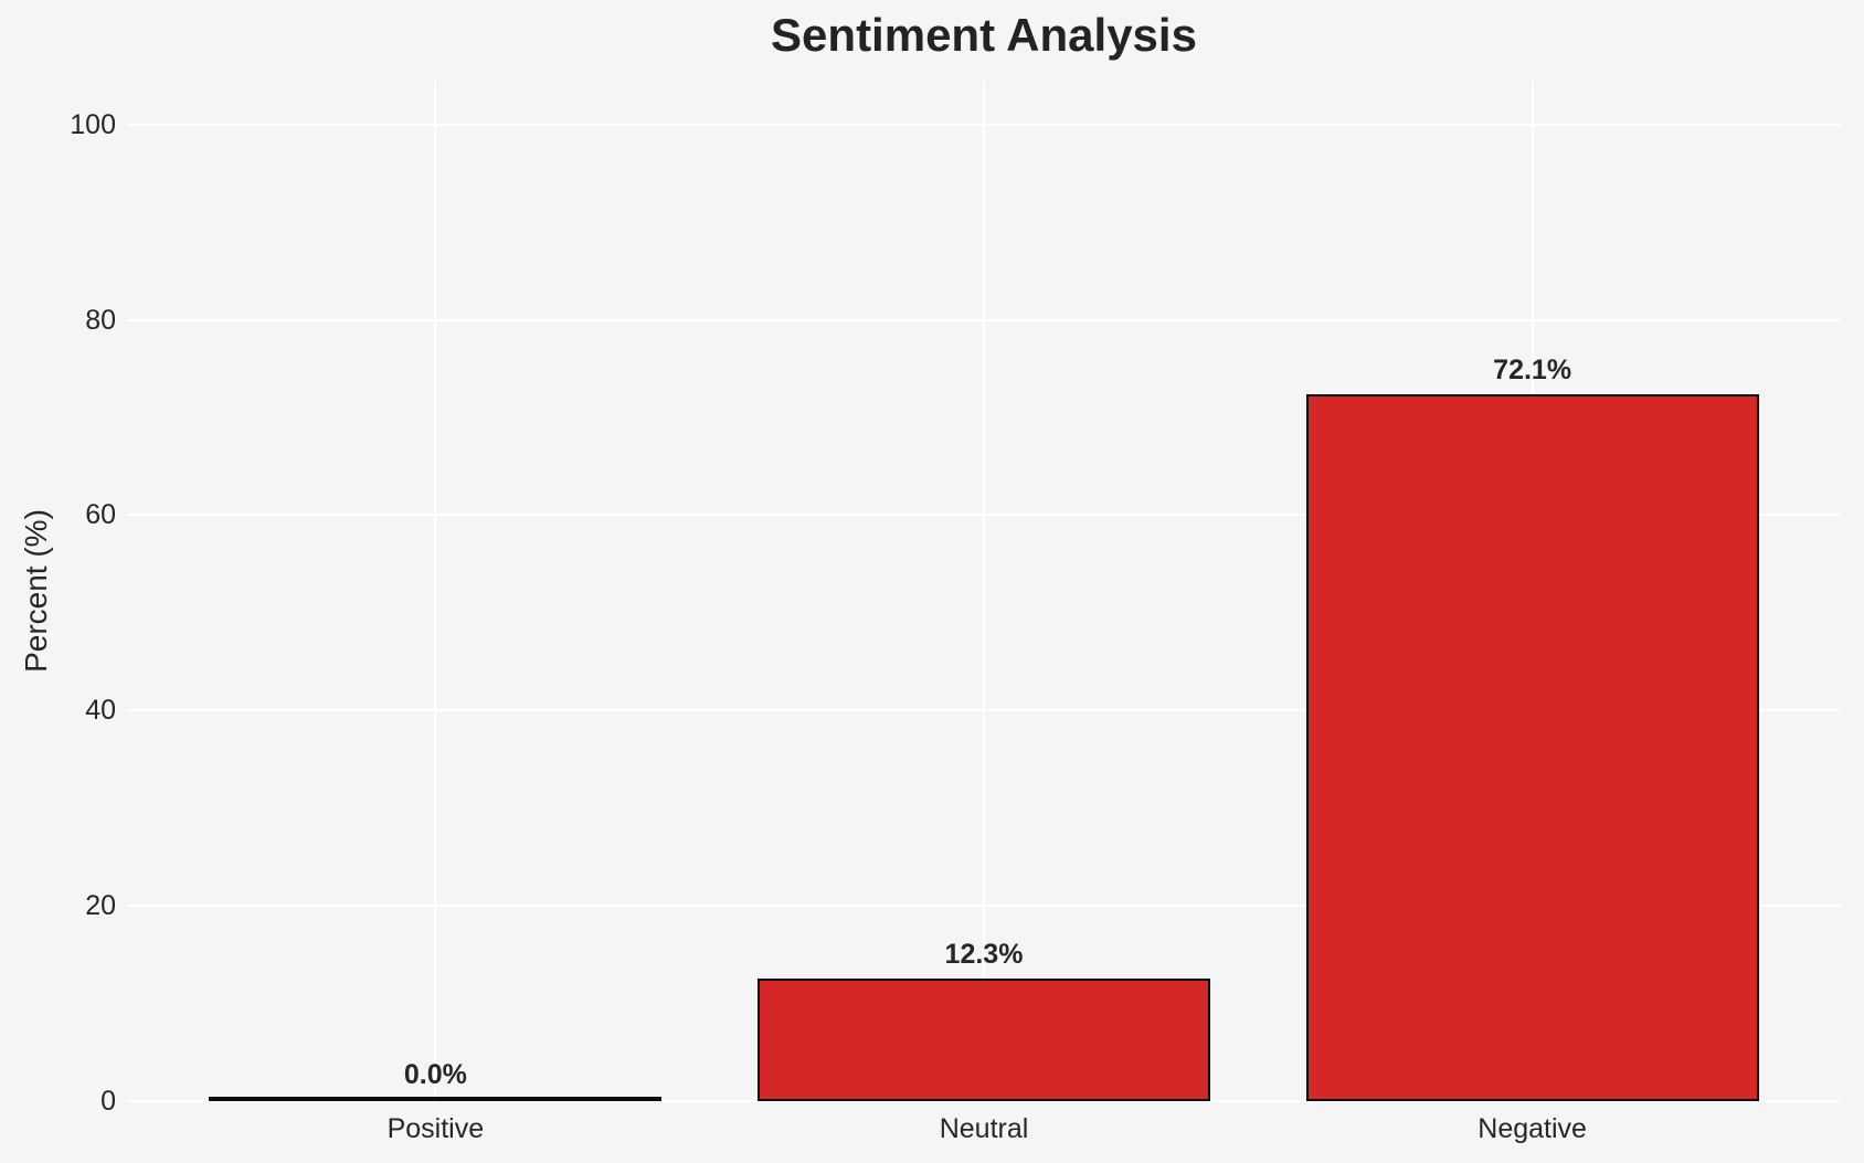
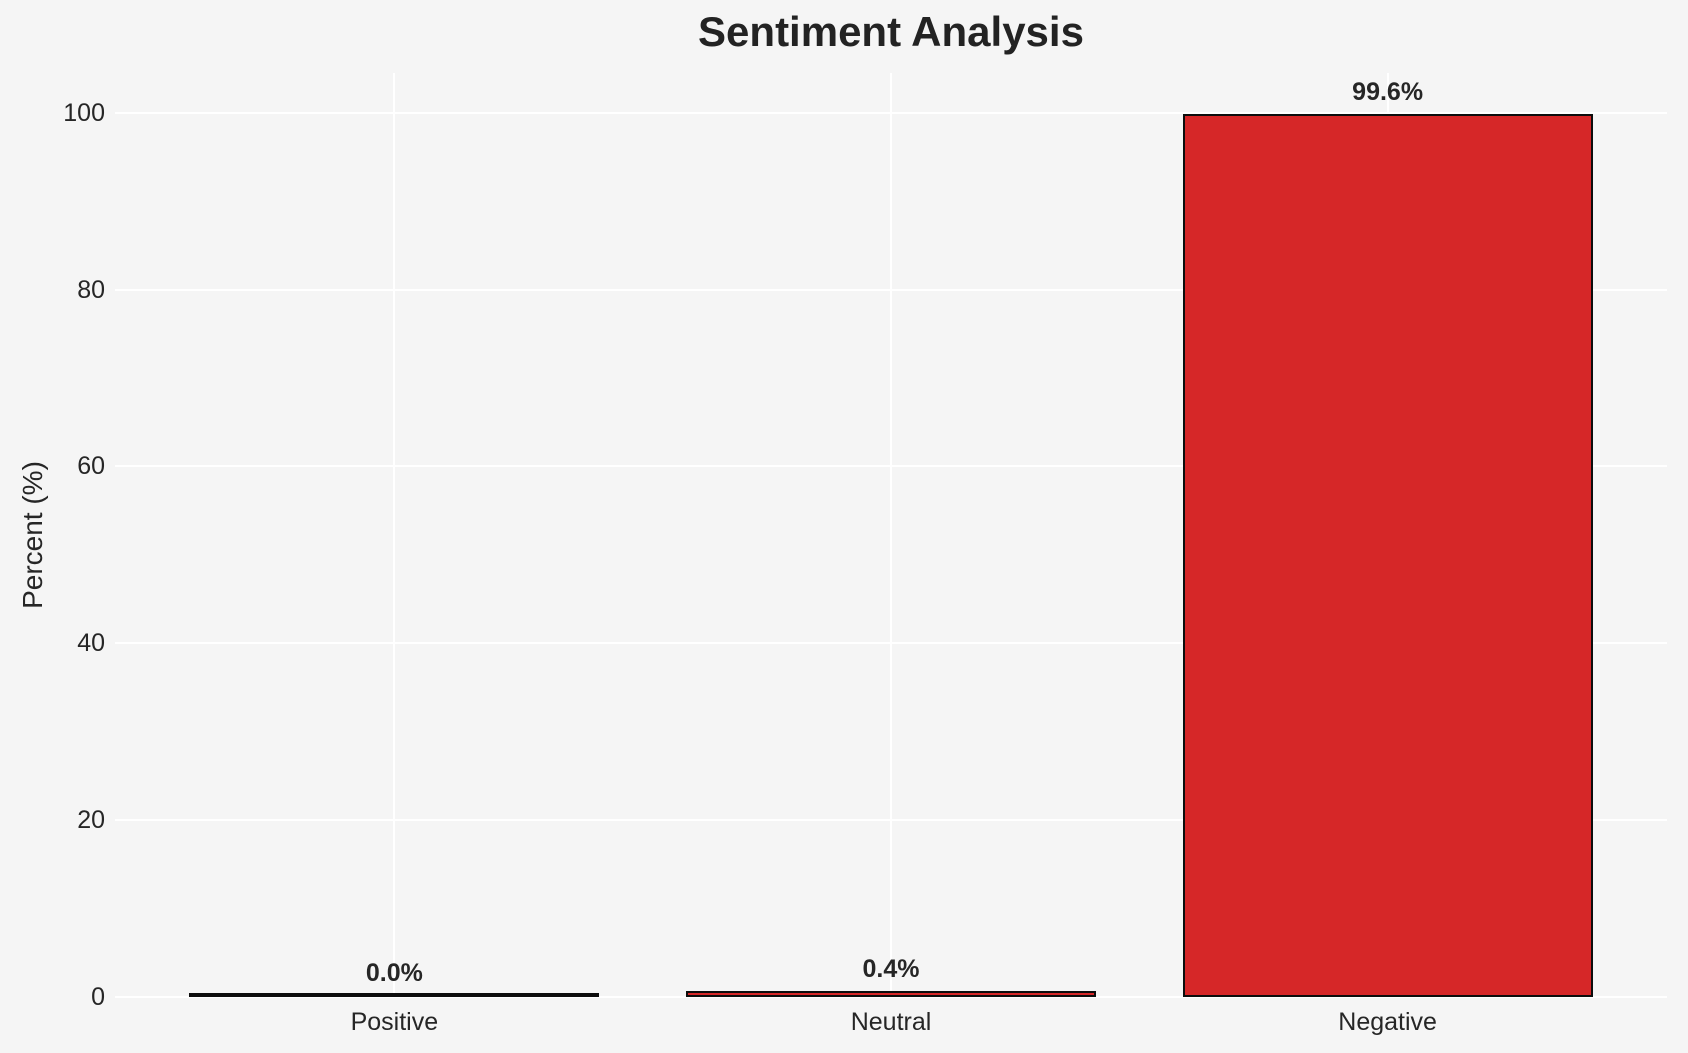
Neutral: 12.3% -> 0.4%
Negative: 72.1% -> 99.6%
